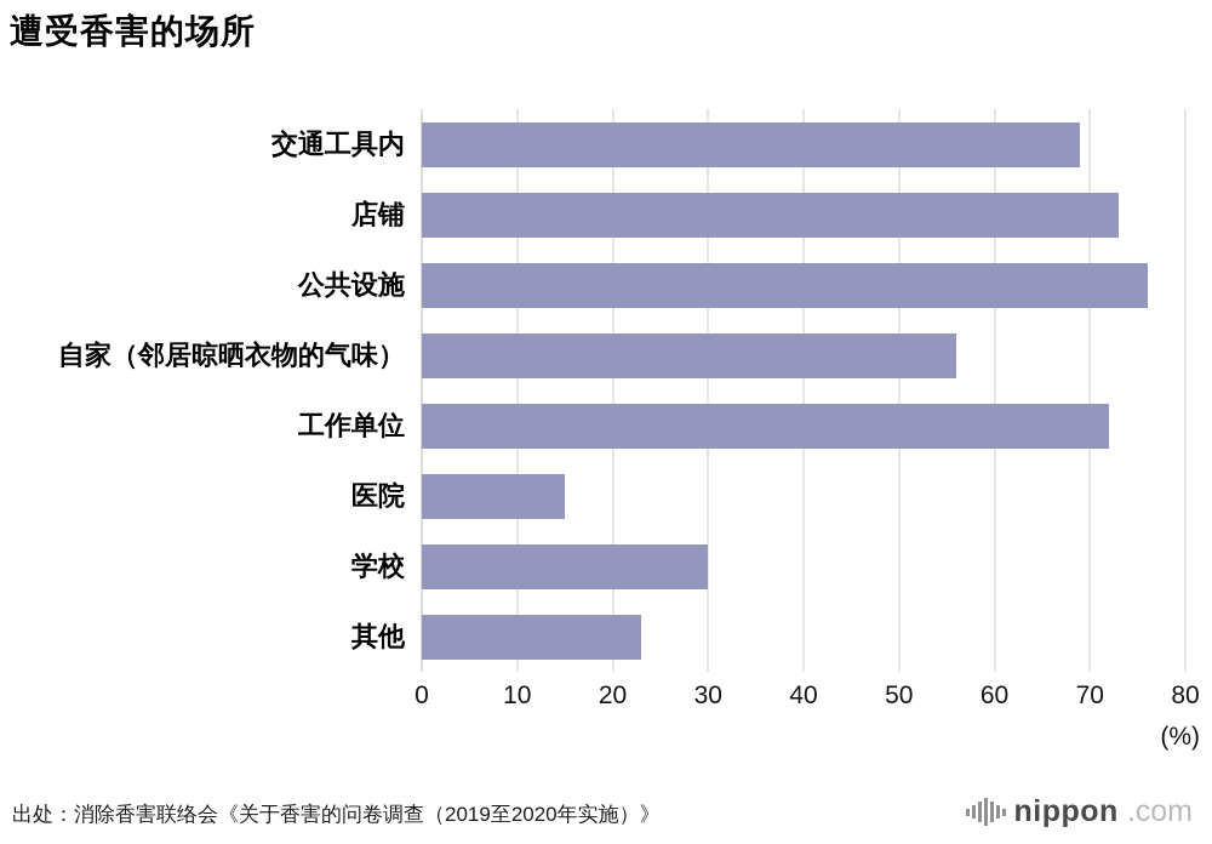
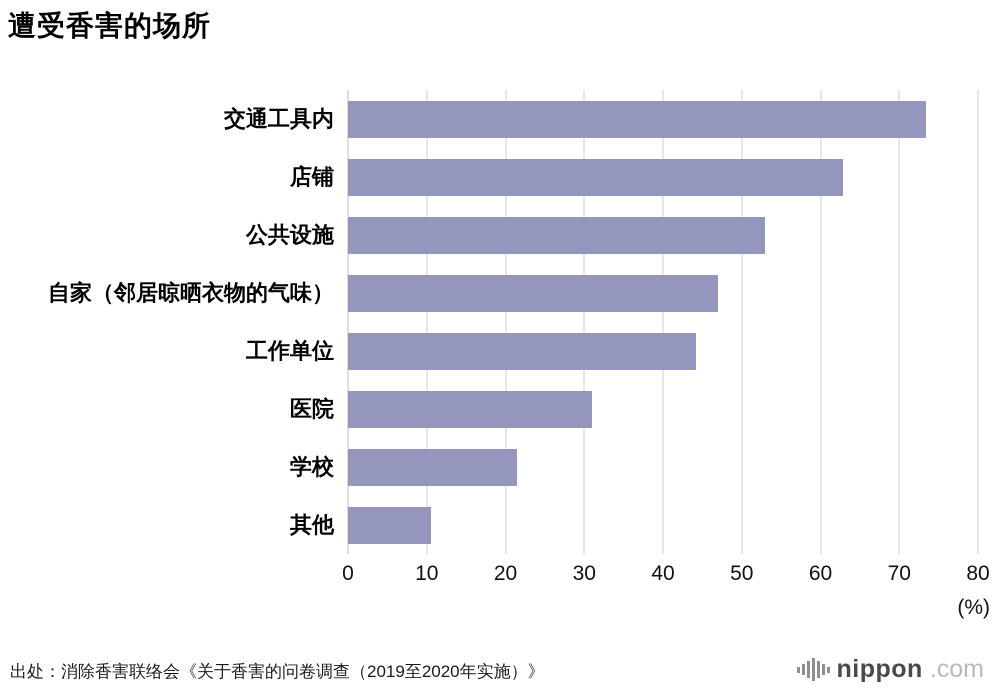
交通工具内: 69 -> 73
店铺: 73 -> 63
公共设施: 76 -> 53
自家（邻居晾晒衣物的气味）: 56 -> 47
工作单位: 72 -> 44
医院: 15 -> 31
学校: 30 -> 21
其他: 23 -> 10
